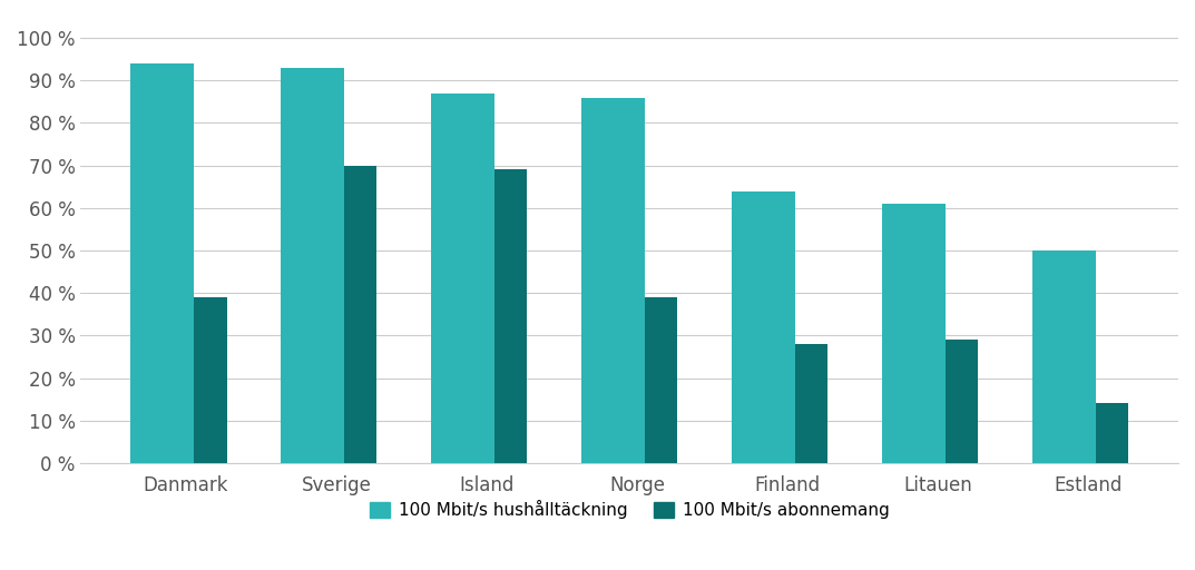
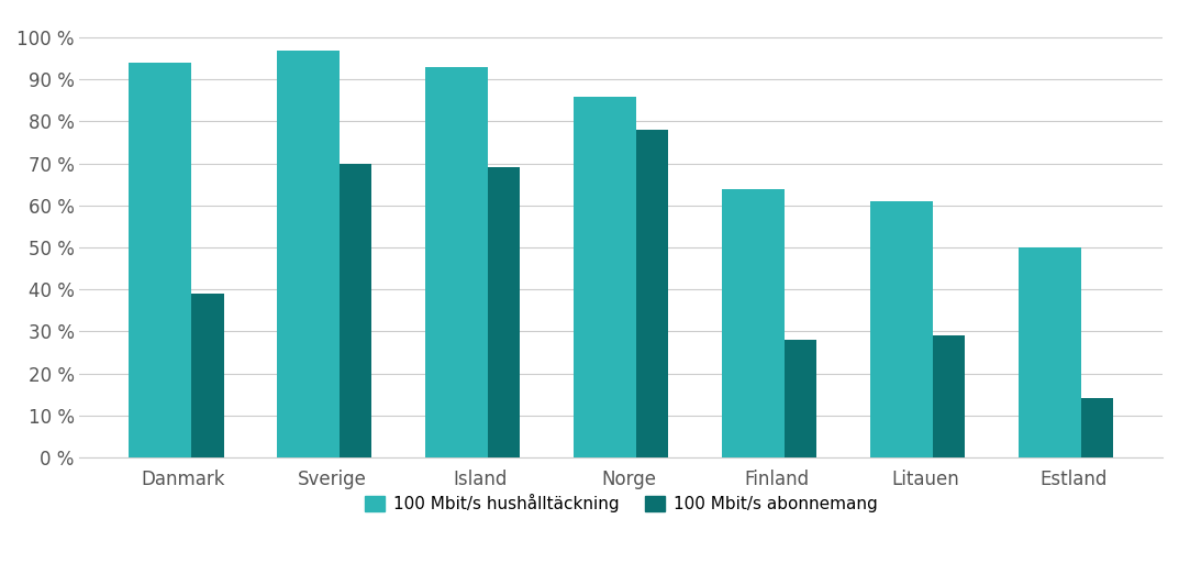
100 Mbit/s hushålltäckning/Sverige: 93 % -> 97 %
100 Mbit/s hushålltäckning/Island: 87 % -> 93 %
100 Mbit/s abonnemang/Norge: 39 % -> 78 %
